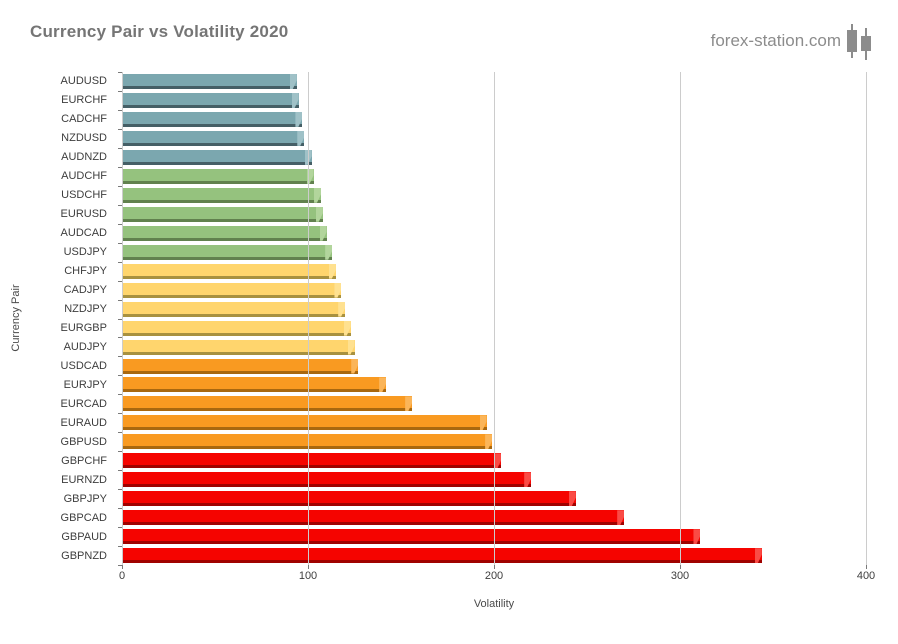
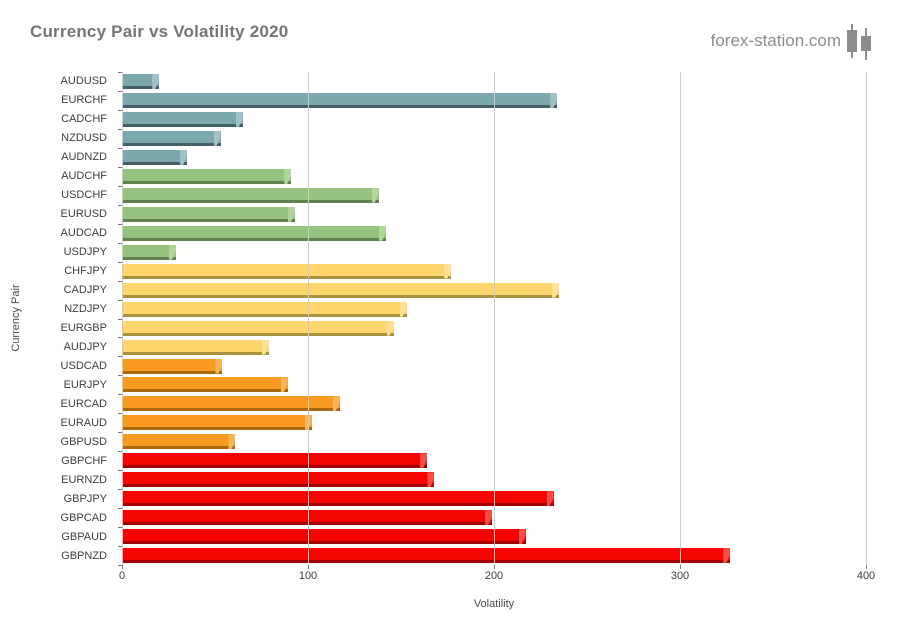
AUDUSD: 94 -> 20
EURCHF: 95 -> 234
CADCHF: 97 -> 65
NZDUSD: 98 -> 53
AUDNZD: 102 -> 35
AUDCHF: 103 -> 91
USDCHF: 107 -> 138
EURUSD: 108 -> 93
AUDCAD: 110 -> 142
USDJPY: 113 -> 29
CHFJPY: 115 -> 177
CADJPY: 118 -> 235
NZDJPY: 120 -> 153
EURGBP: 123 -> 146
AUDJPY: 125 -> 79
USDCAD: 127 -> 54
EURJPY: 142 -> 89
EURCAD: 156 -> 117
EURAUD: 196 -> 102
GBPUSD: 199 -> 61
GBPCHF: 204 -> 164
EURNZD: 220 -> 168
GBPJPY: 244 -> 232
GBPCAD: 270 -> 199
GBPAUD: 311 -> 217
GBPNZD: 344 -> 327
